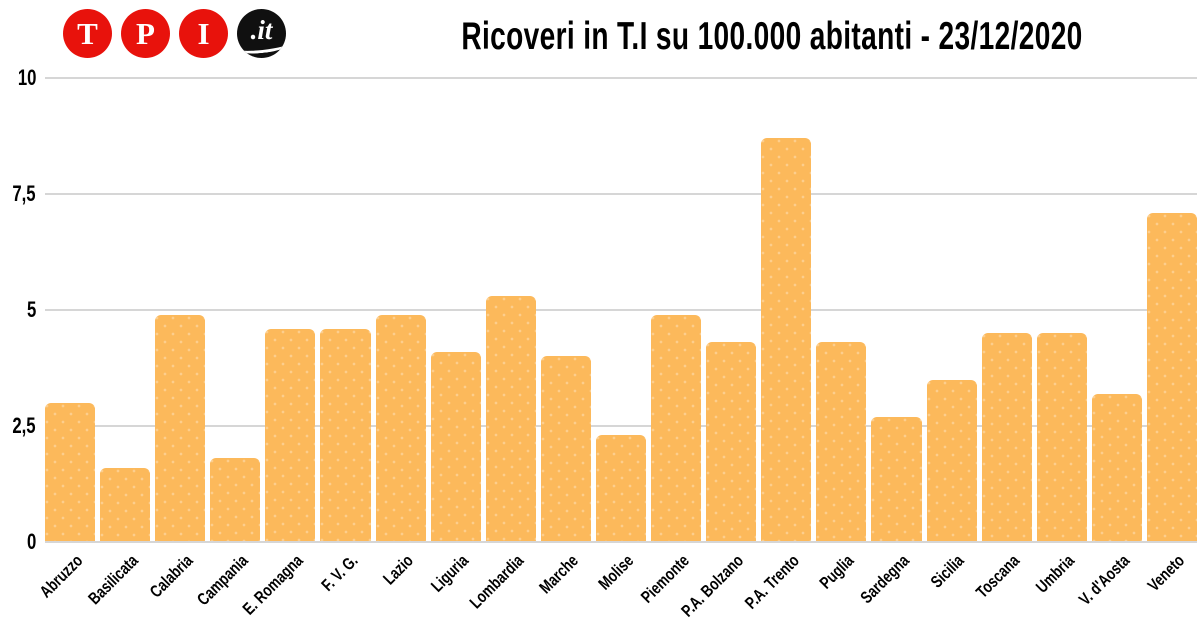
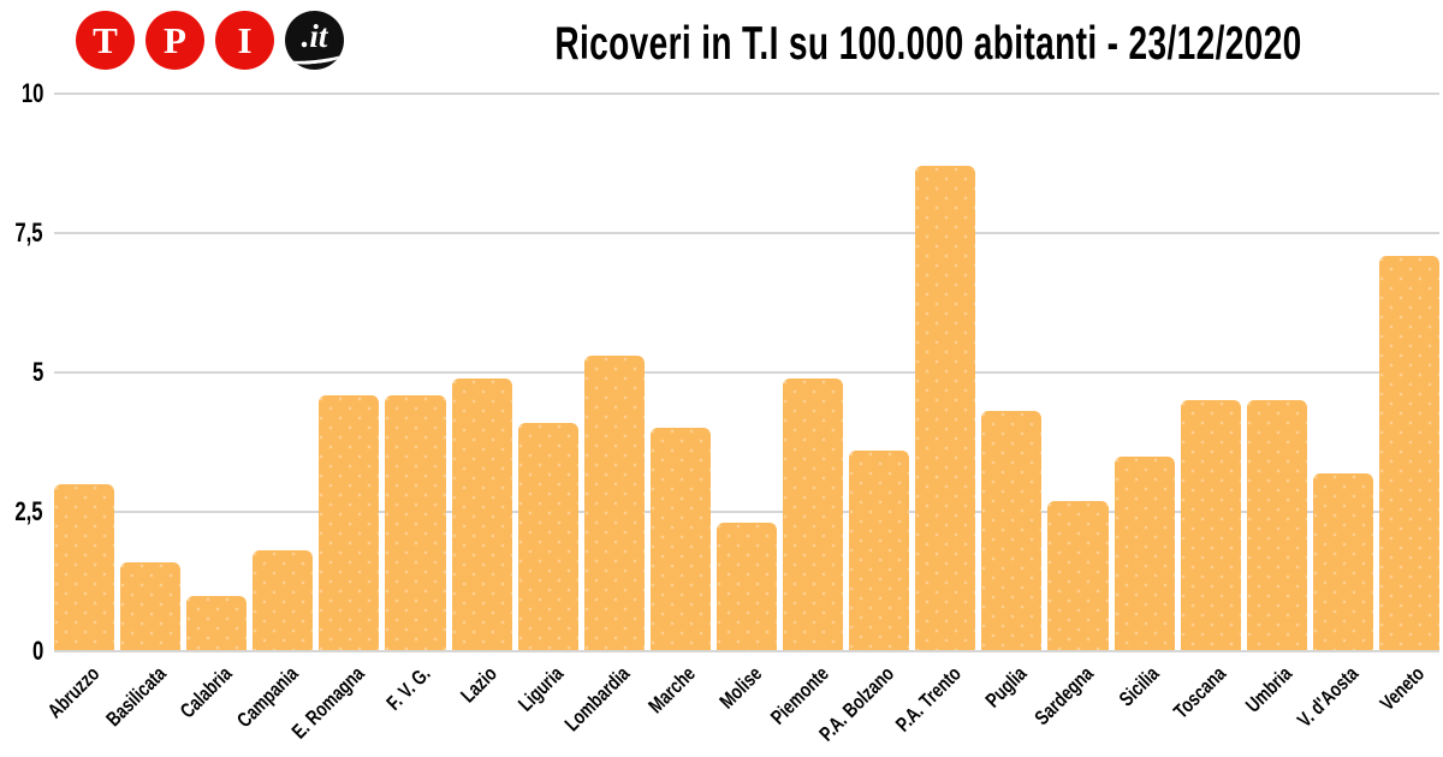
Calabria: 4.9 -> 1.0
P.A. Bolzano: 4.3 -> 3.6
